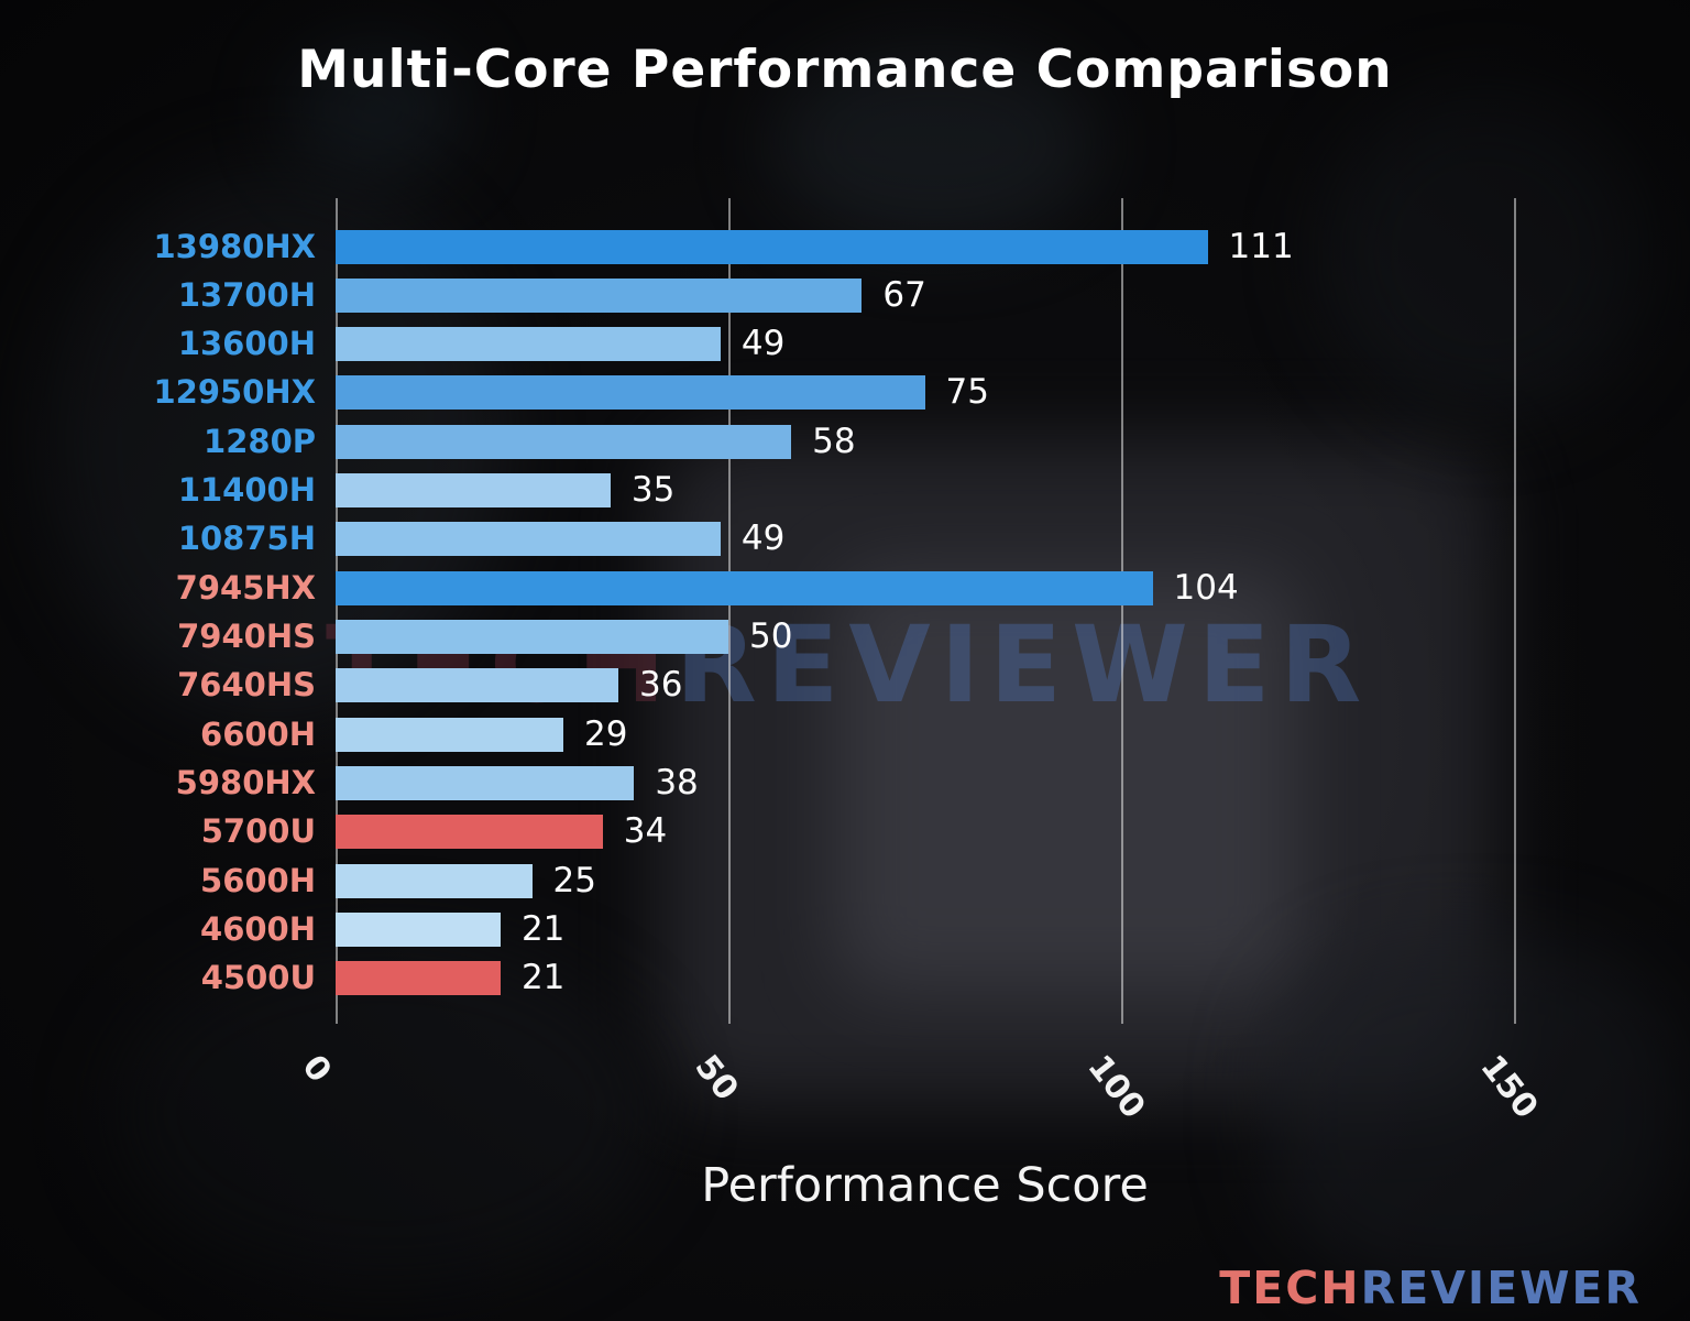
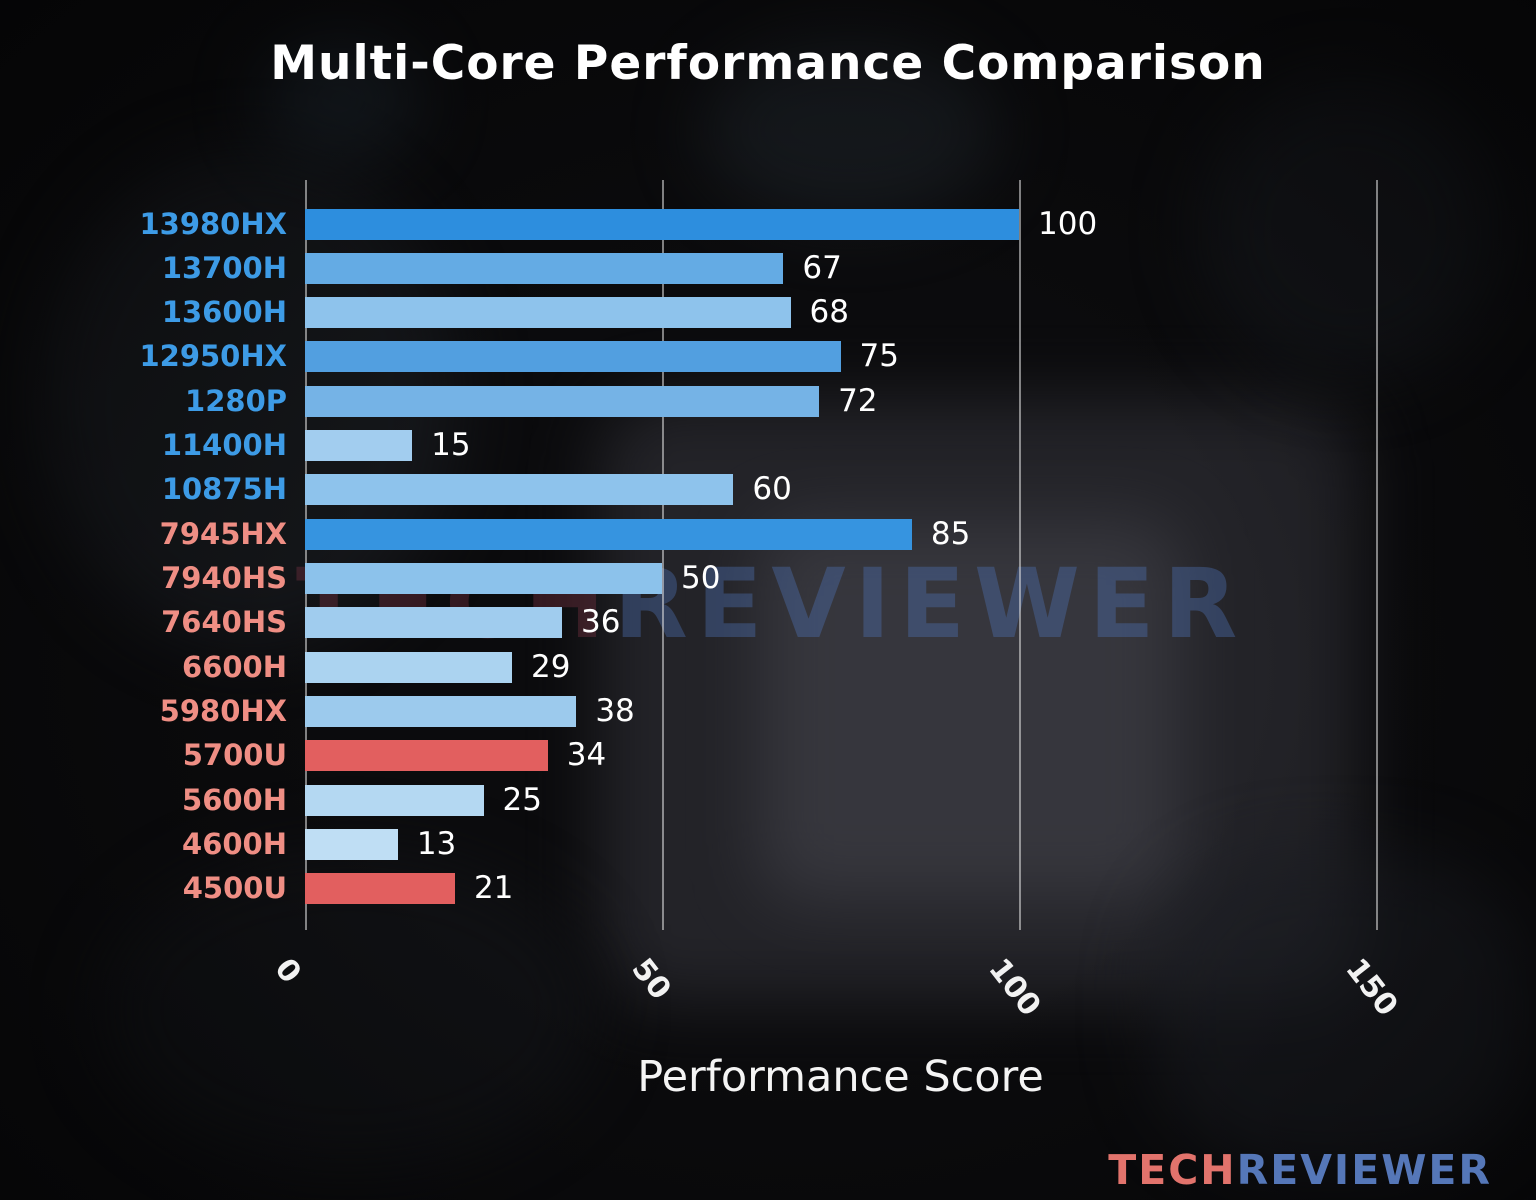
13980HX: 111 -> 100
13600H: 49 -> 68
1280P: 58 -> 72
11400H: 35 -> 15
10875H: 49 -> 60
7945HX: 104 -> 85
4600H: 21 -> 13
